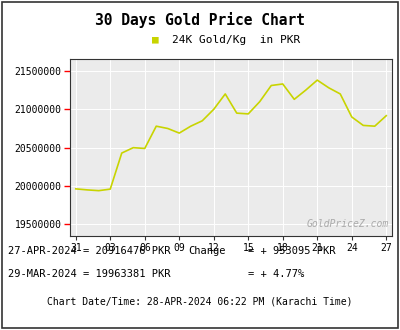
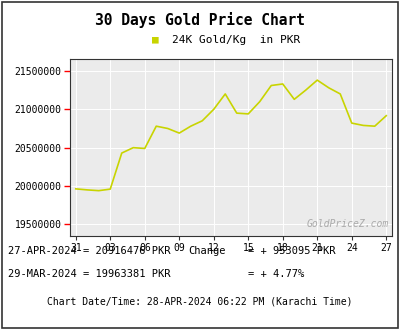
24: 20900000 -> 20820000
